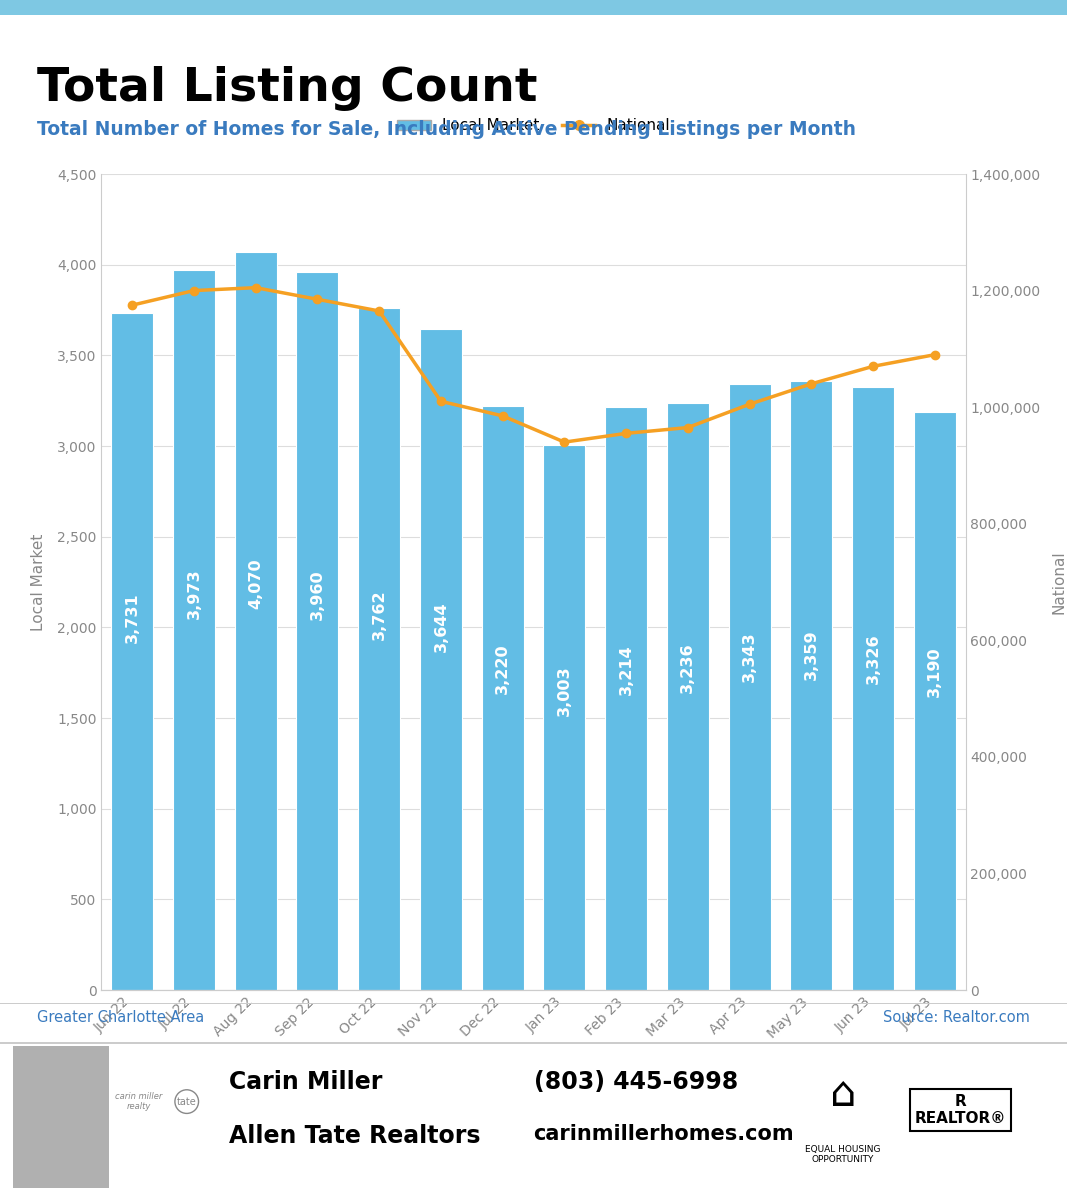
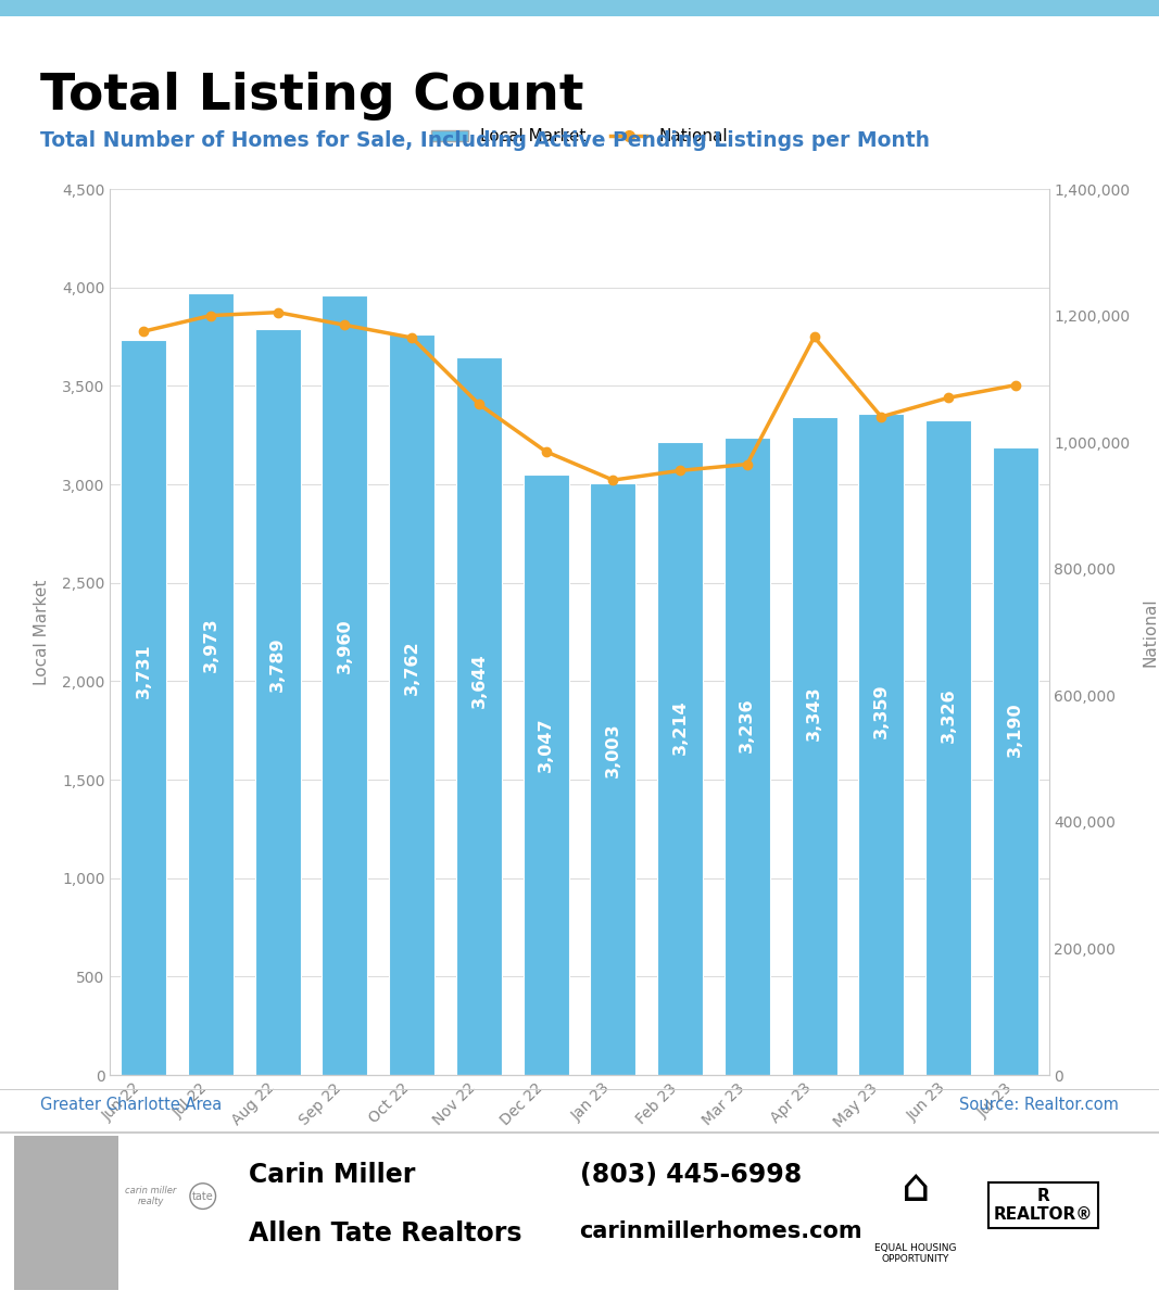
Local Market/Aug 22: 4,070 -> 3,789
National/Nov 22: 1,010,000 -> 1,060,000
Local Market/Dec 22: 3,220 -> 3,047
National/Apr 23: 1,005,000 -> 1,166,000
